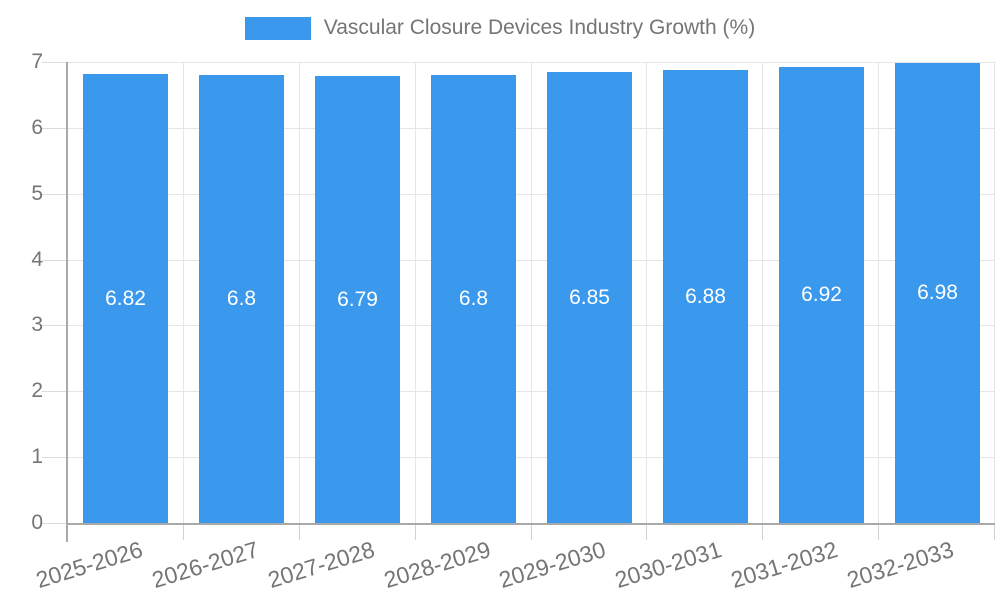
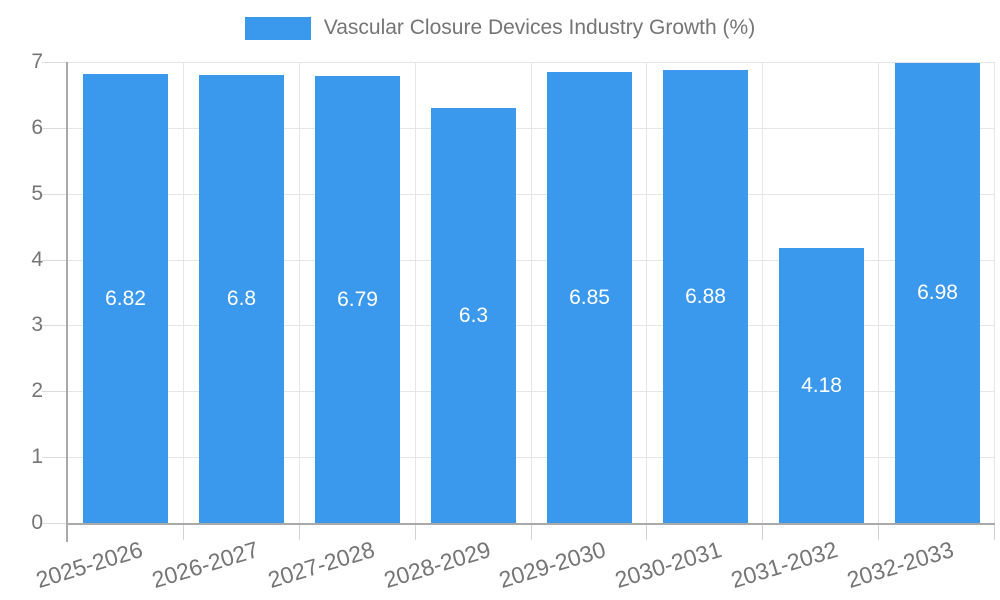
2028-2029: 6.8 -> 6.3
2031-2032: 6.92 -> 4.18
